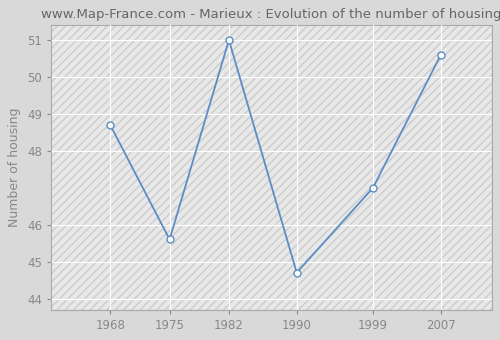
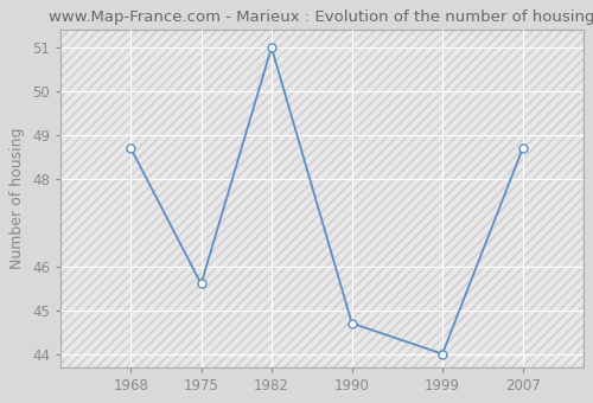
1999: 47.0 -> 44.0
2007: 50.6 -> 48.7
